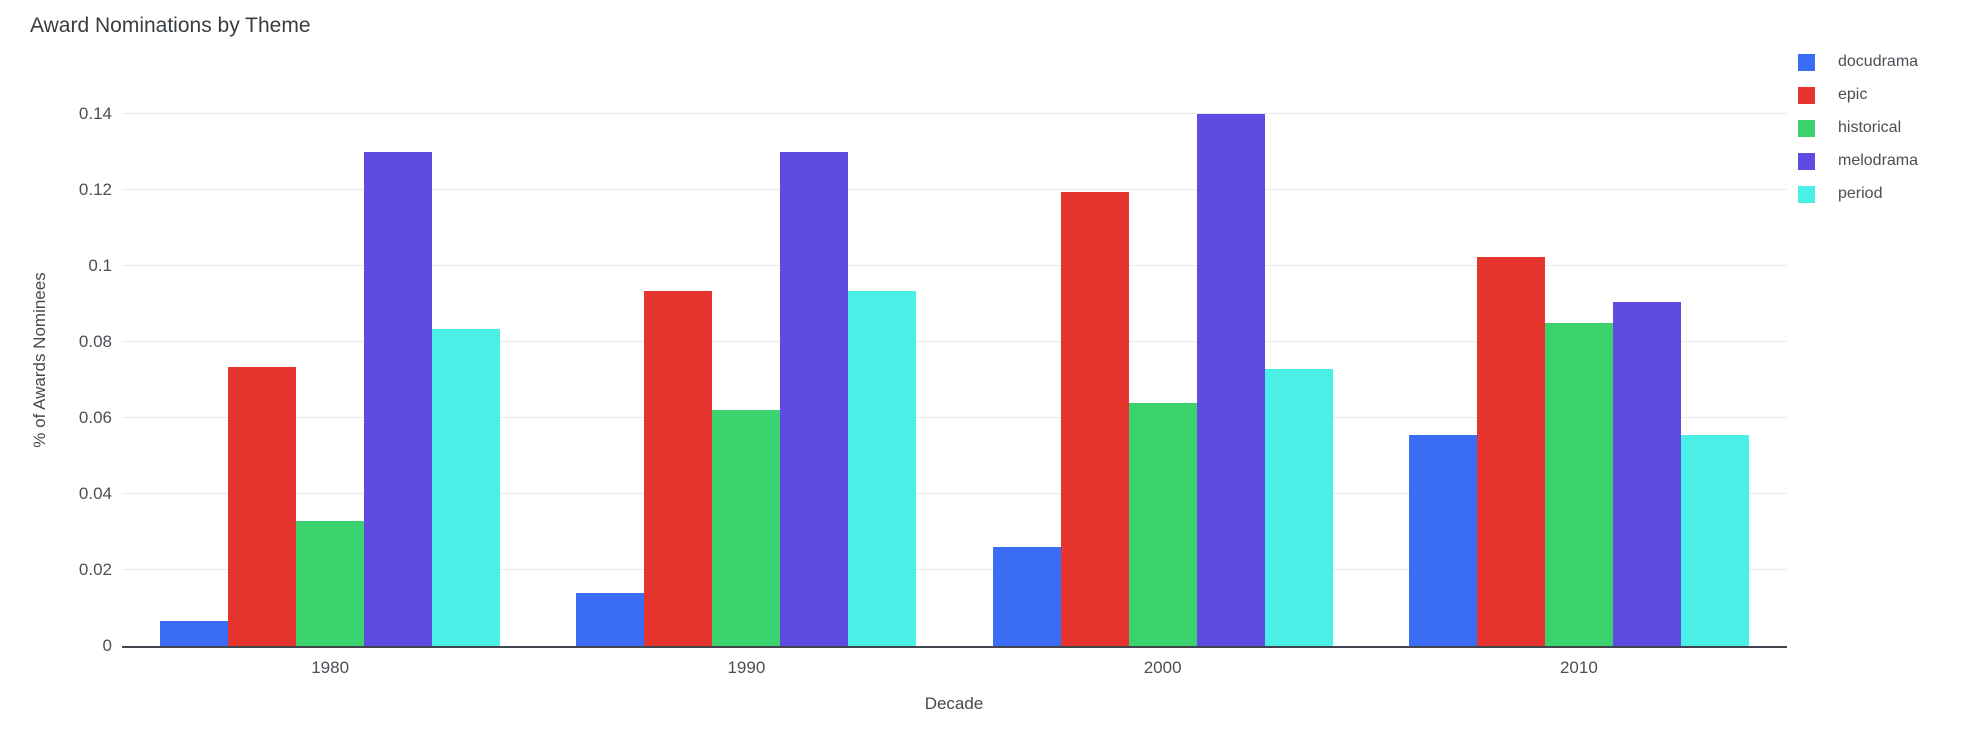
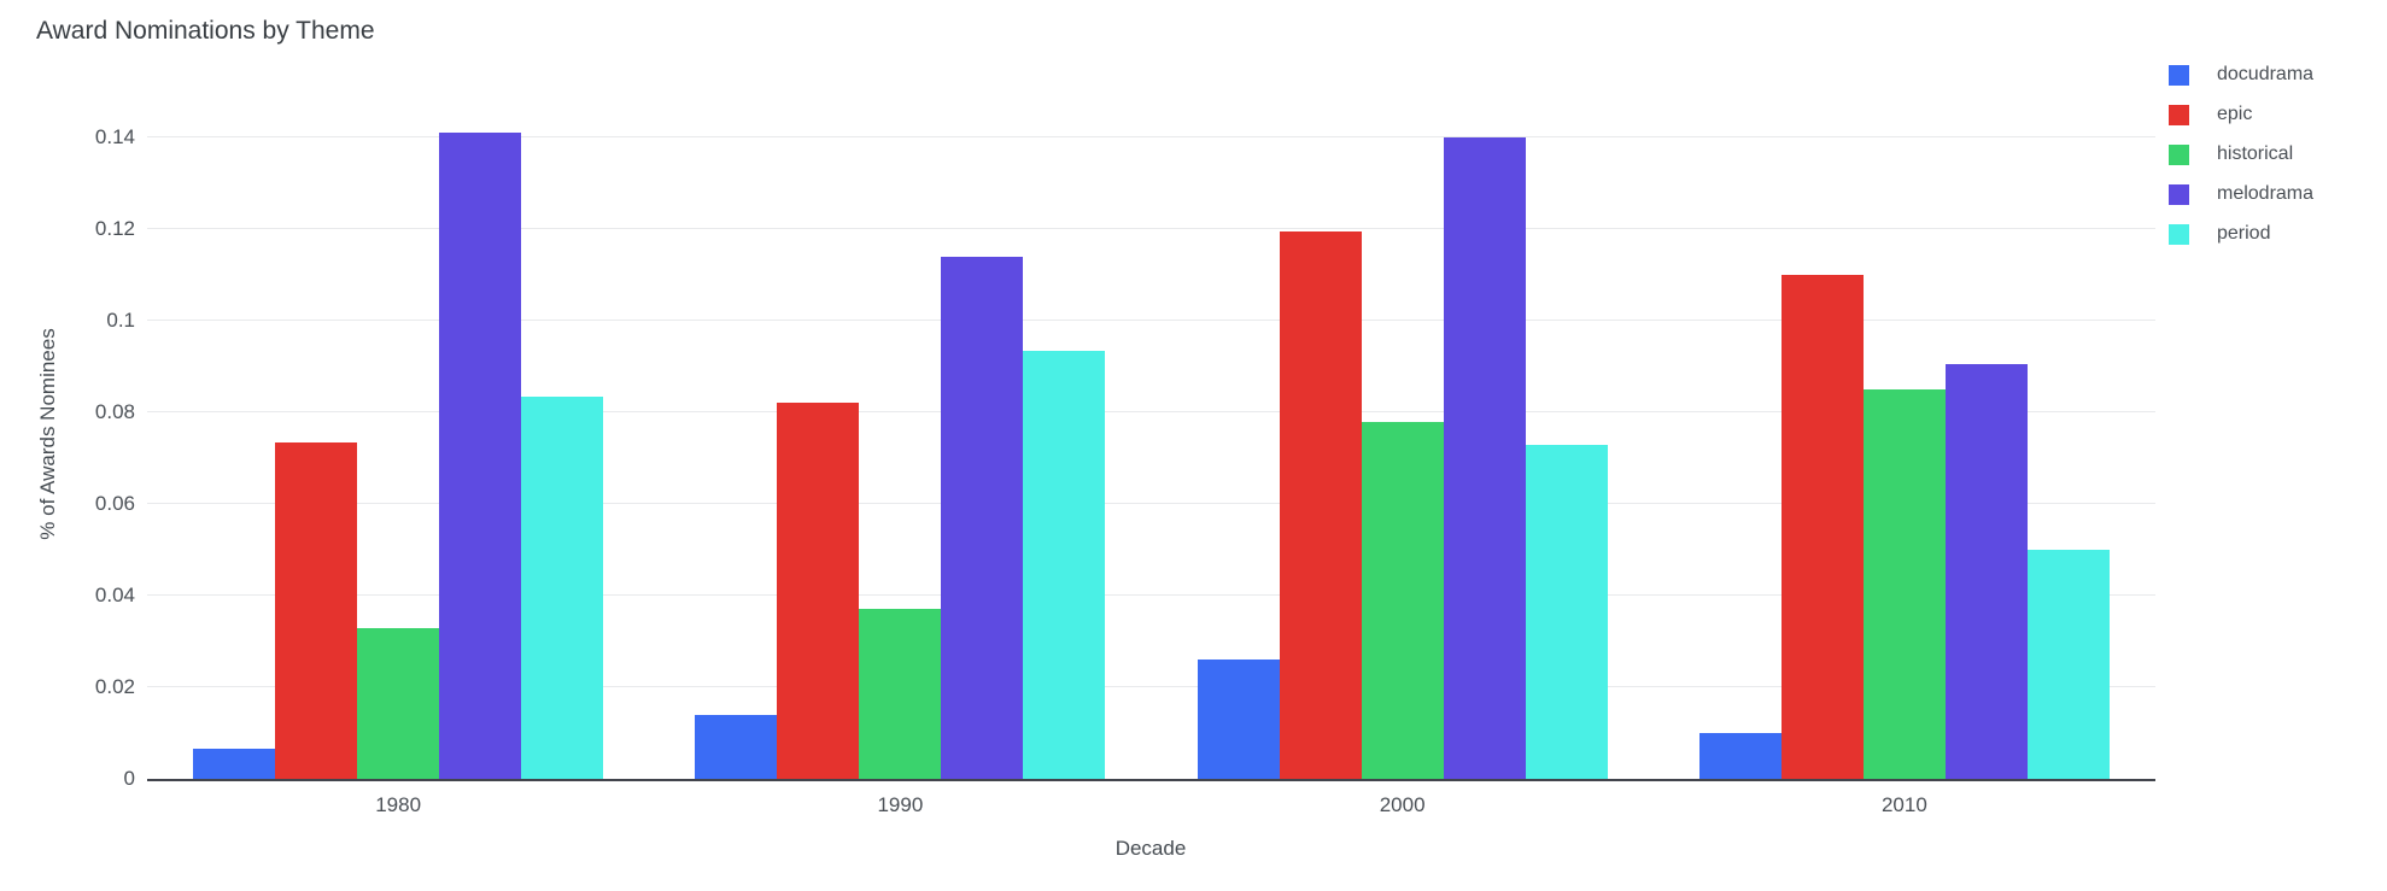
melodrama/1980: 0.130 -> 0.141
epic/1990: 0.093 -> 0.082
historical/1990: 0.062 -> 0.037
melodrama/1990: 0.130 -> 0.114
historical/2000: 0.064 -> 0.078
docudrama/2010: 0.056 -> 0.010
epic/2010: 0.102 -> 0.110
period/2010: 0.056 -> 0.050
